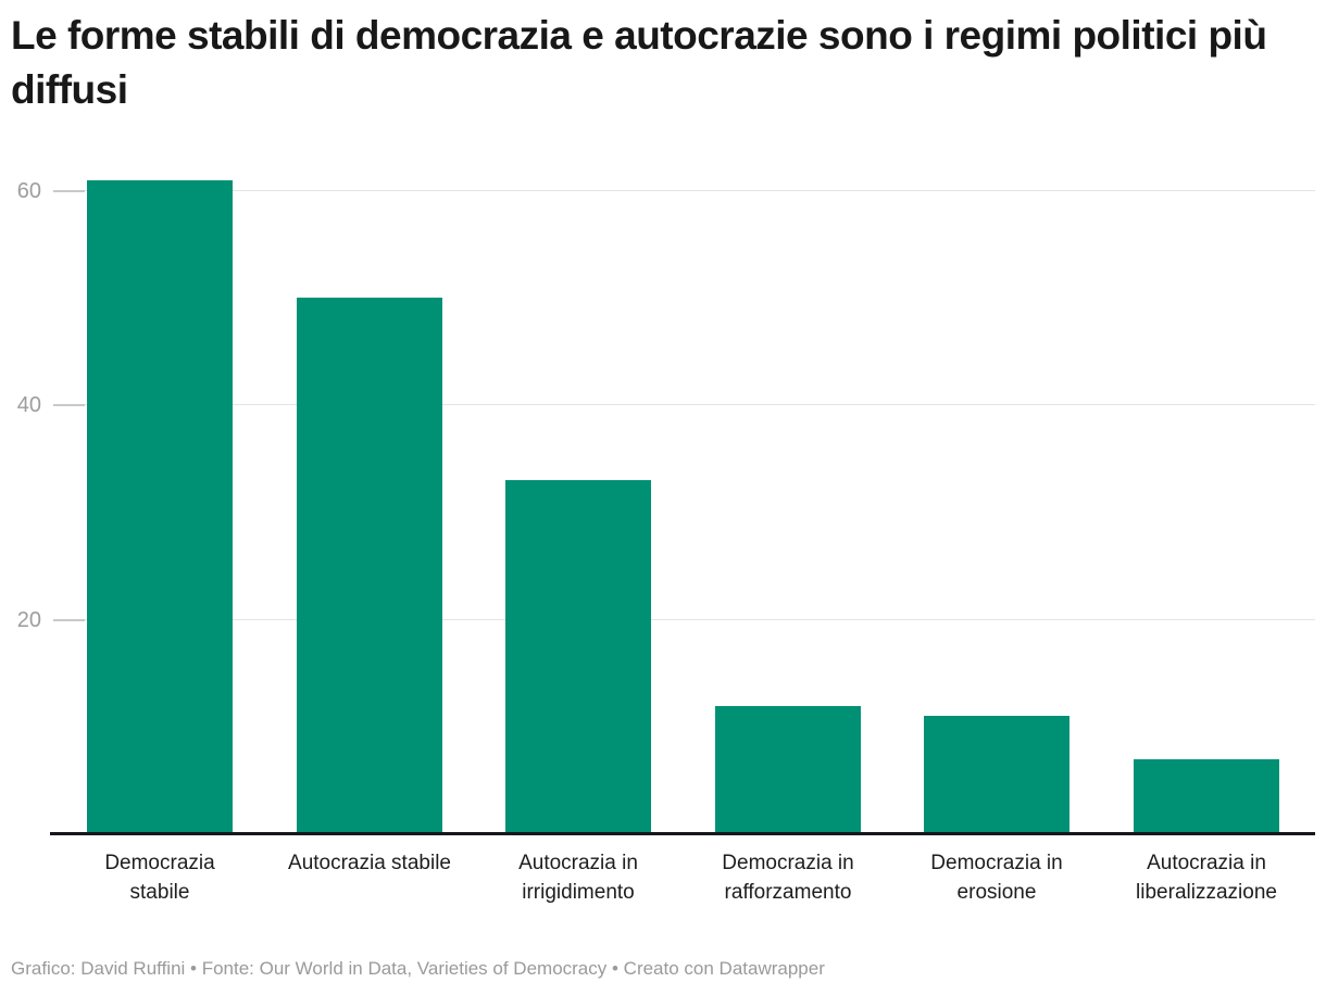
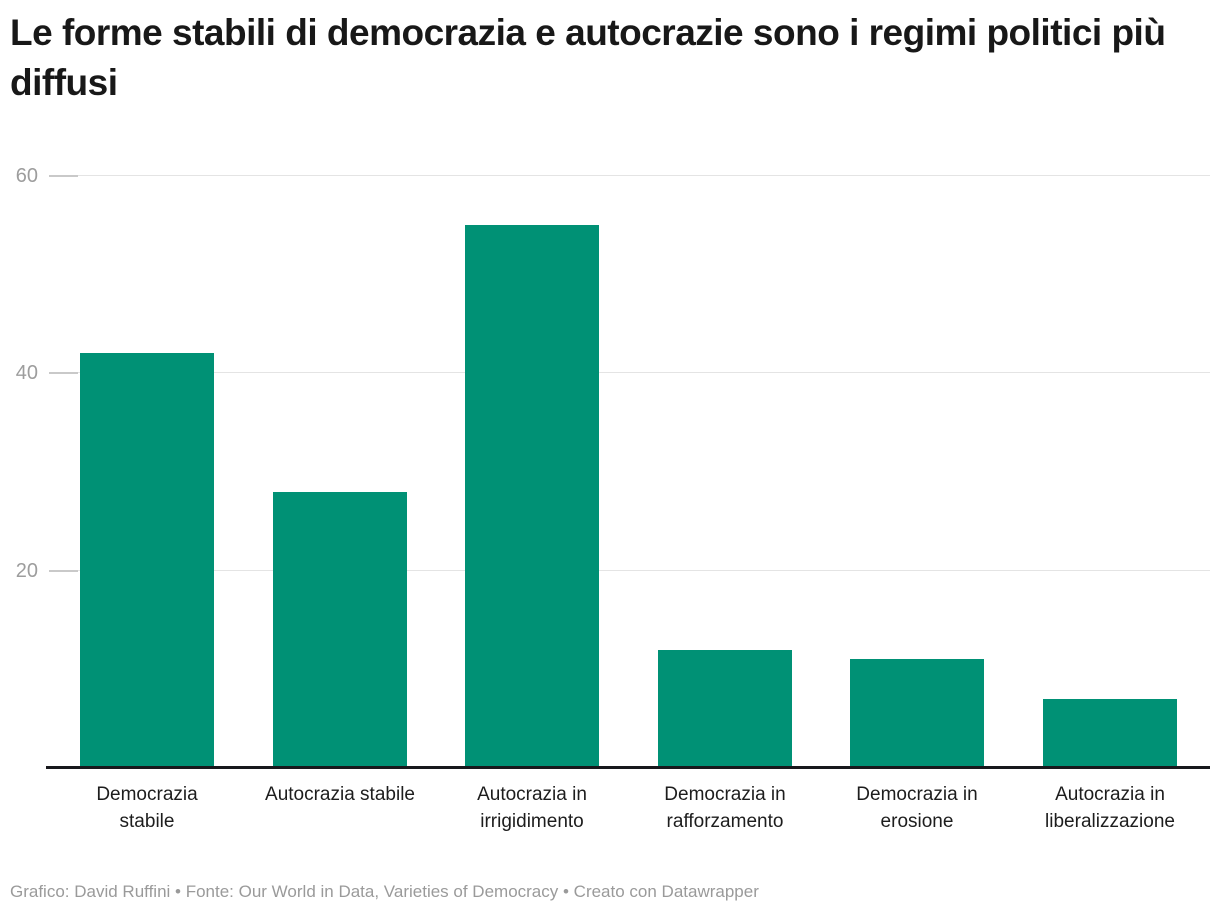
Democrazia stabile: 61 -> 42
Autocrazia stabile: 50 -> 28
Autocrazia in irrigidimento: 33 -> 55
